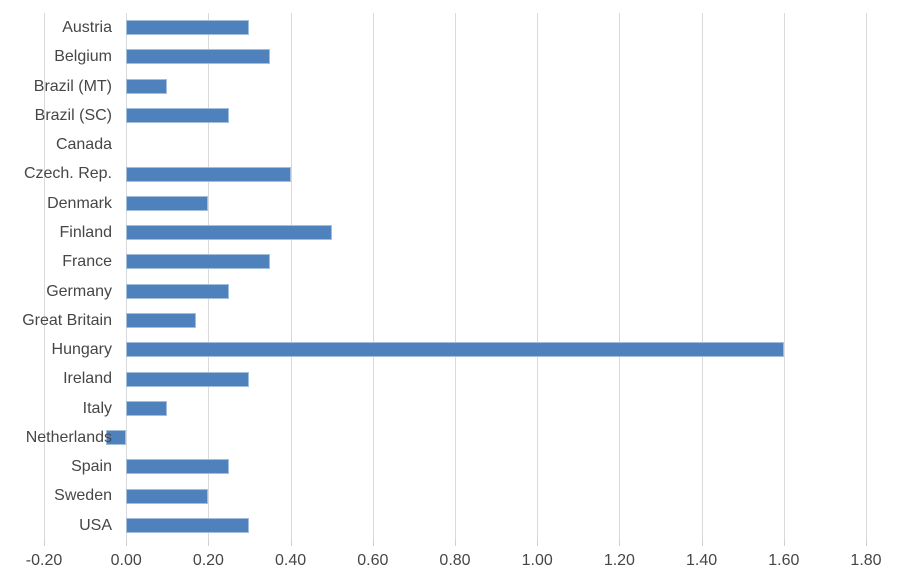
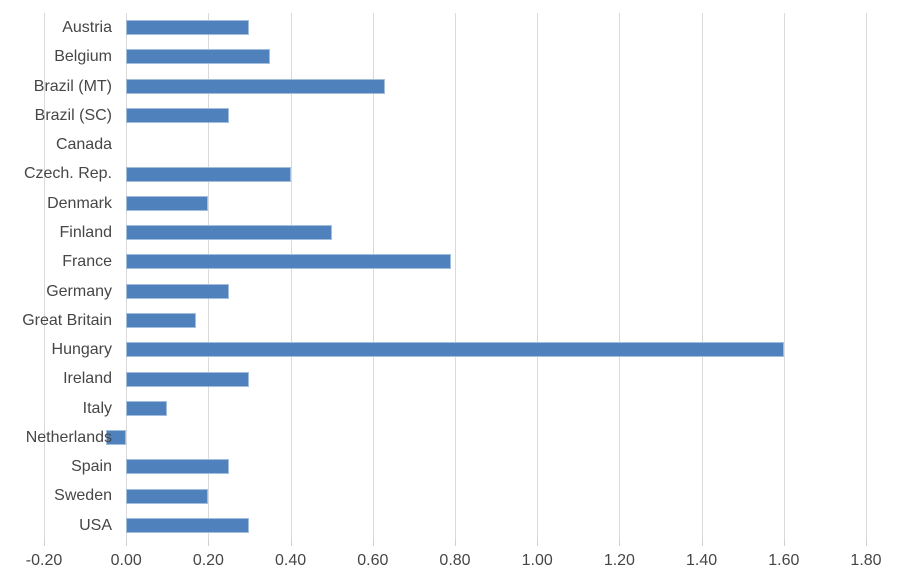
Brazil (MT): 0.10 -> 0.63
France: 0.35 -> 0.79
